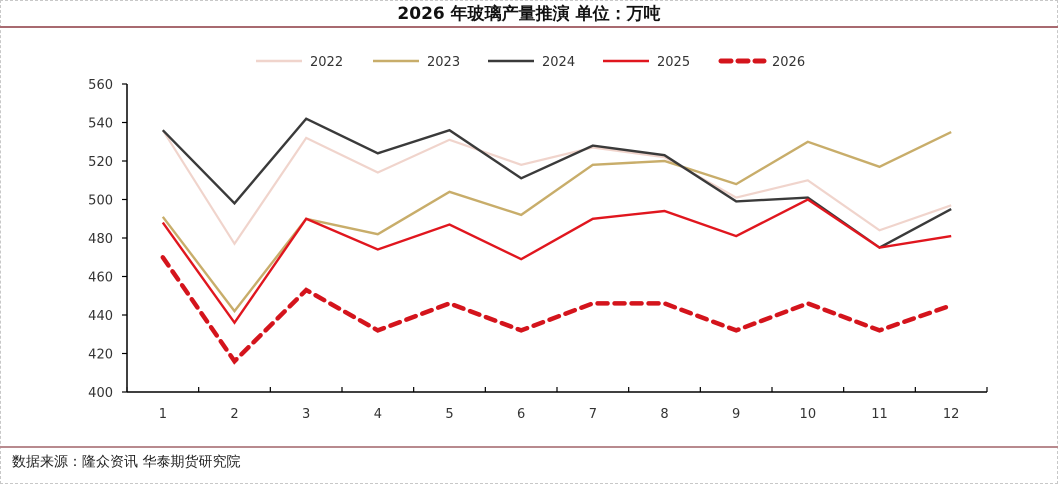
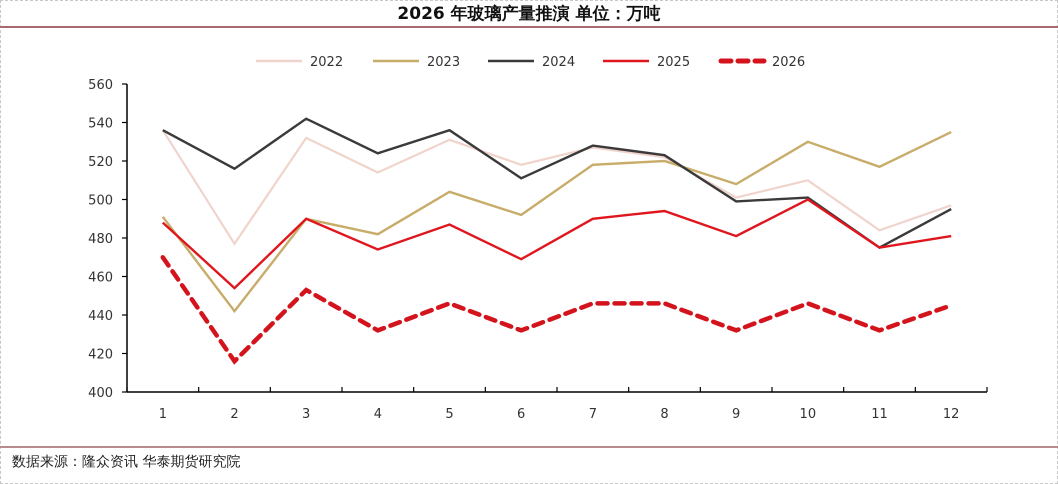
2024/2: 498 -> 516
2025/2: 436 -> 454
